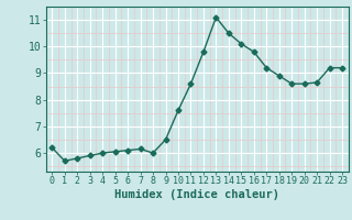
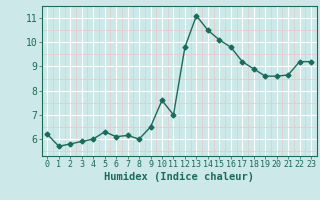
5: 6.05 -> 6.30
11: 8.60 -> 7.00
